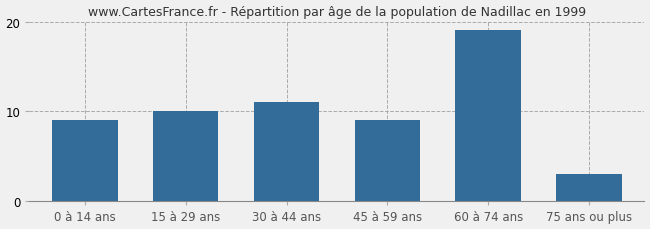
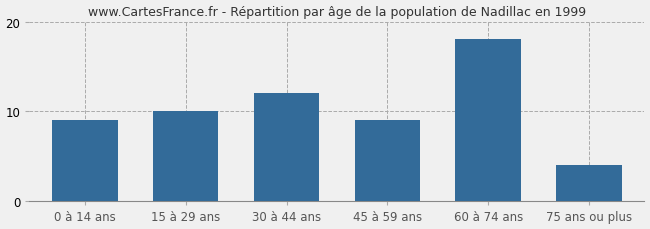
30 à 44 ans: 11 -> 12
60 à 74 ans: 19 -> 18
75 ans ou plus: 3 -> 4
